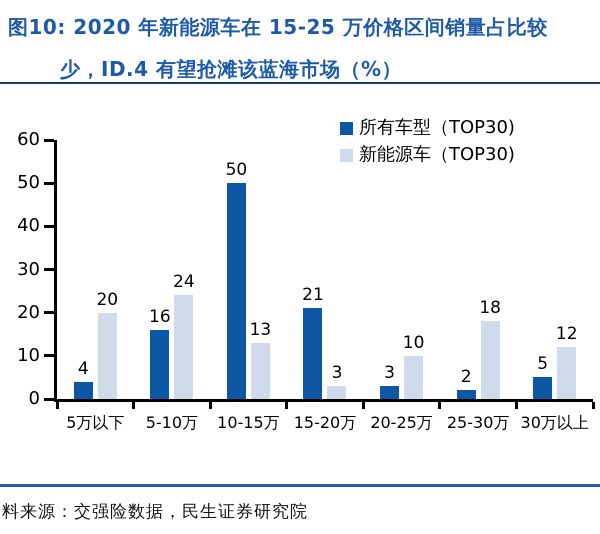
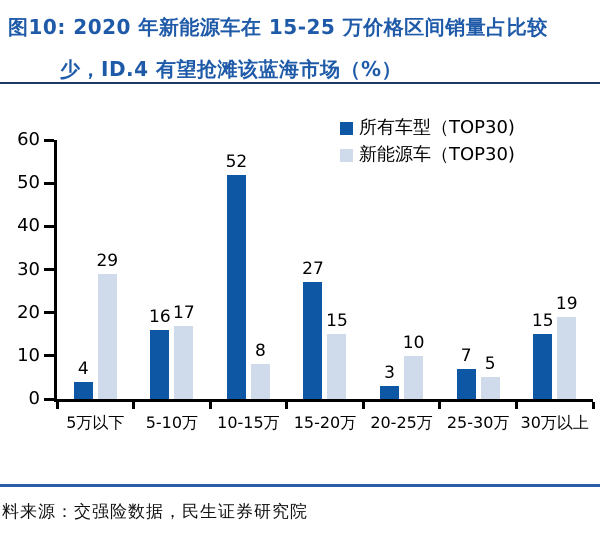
新能源车（TOP30)/5万以下: 20 -> 29
新能源车（TOP30)/5-10万: 24 -> 17
所有车型（TOP30)/10-15万: 50 -> 52
新能源车（TOP30)/10-15万: 13 -> 8
所有车型（TOP30)/15-20万: 21 -> 27
新能源车（TOP30)/15-20万: 3 -> 15
所有车型（TOP30)/25-30万: 2 -> 7
新能源车（TOP30)/25-30万: 18 -> 5
所有车型（TOP30)/30万以上: 5 -> 15
新能源车（TOP30)/30万以上: 12 -> 19
